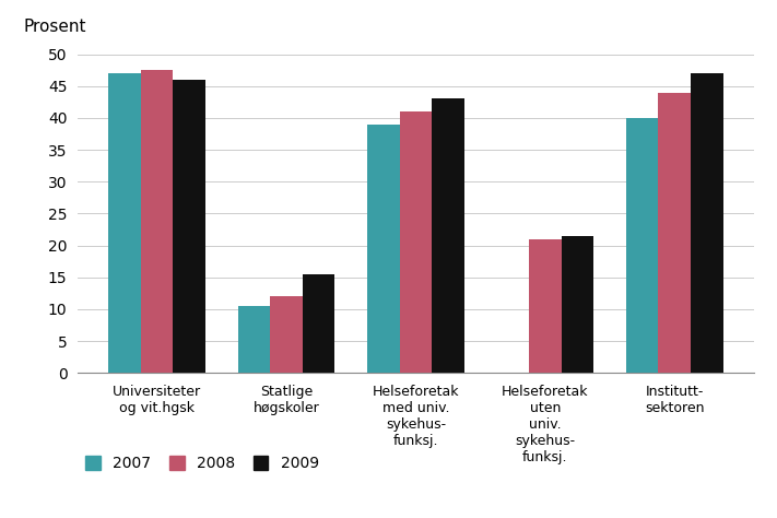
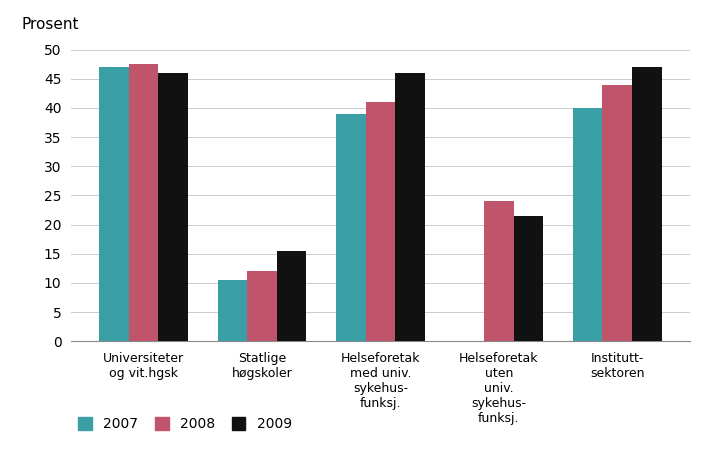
2009/Helseforetak med univ. sykehus- funksj.: 43.0 -> 46.0
2008/Helseforetak uten univ. sykehus- funksj.: 21.0 -> 24.0
